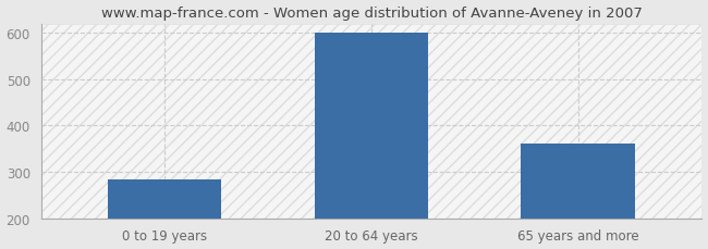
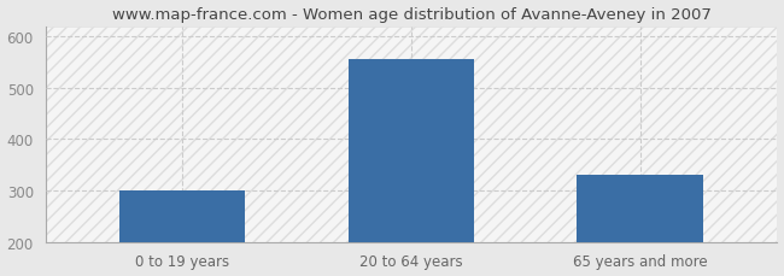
0 to 19 years: 283 -> 300
20 to 64 years: 600 -> 555
65 years and more: 362 -> 330
